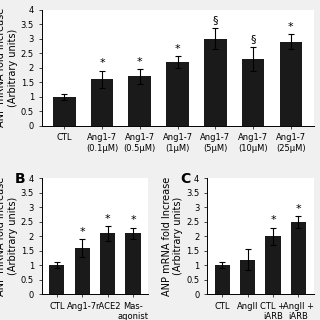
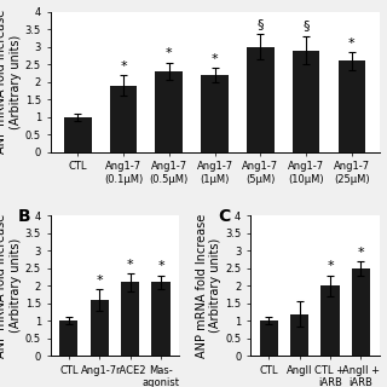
Ang1-7 (0.1μM): 1.6 -> 1.9
Ang1-7 (0.5μM): 1.7 -> 2.3
Ang1-7 (10μM): 2.3 -> 2.9
Ang1-7 (25μM): 2.9 -> 2.6
